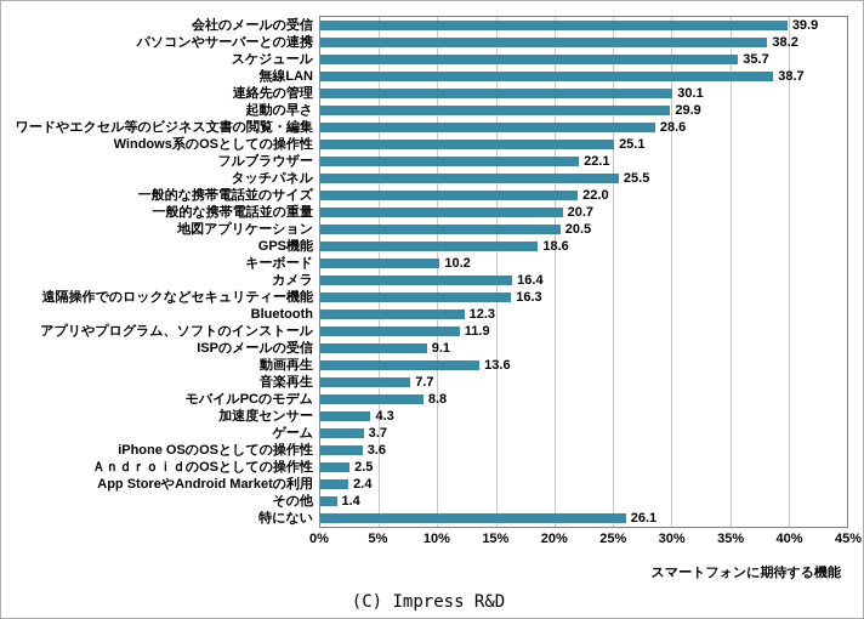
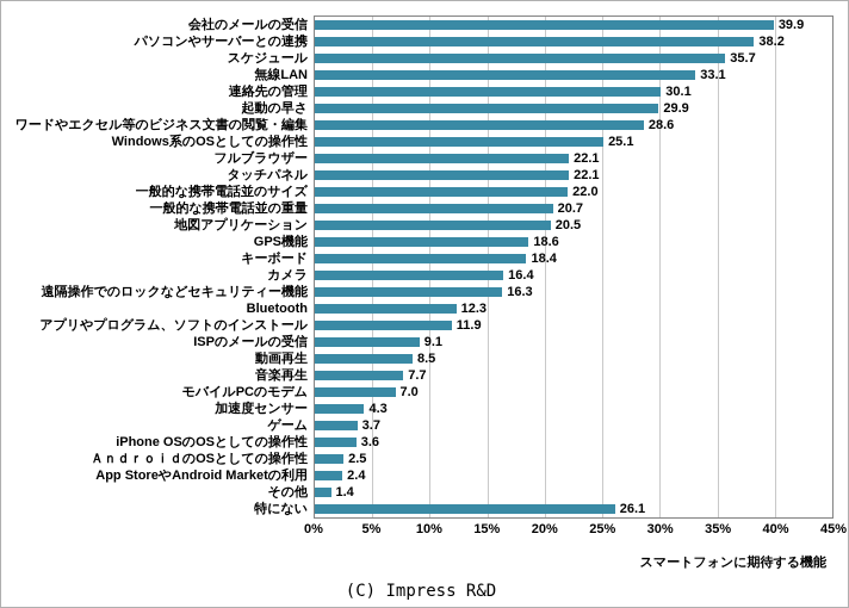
無線LAN: 38.7 -> 33.1
タッチパネル: 25.5 -> 22.1
キーボード: 10.2 -> 18.4
動画再生: 13.6 -> 8.5
モバイルPCのモデム: 8.8 -> 7.0
